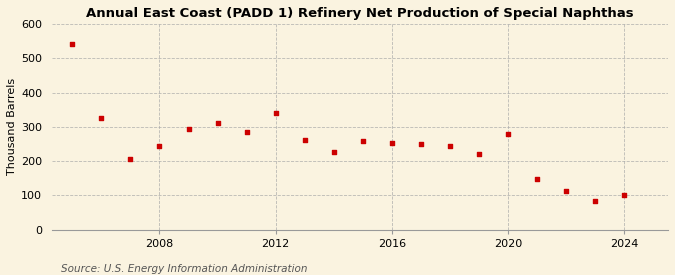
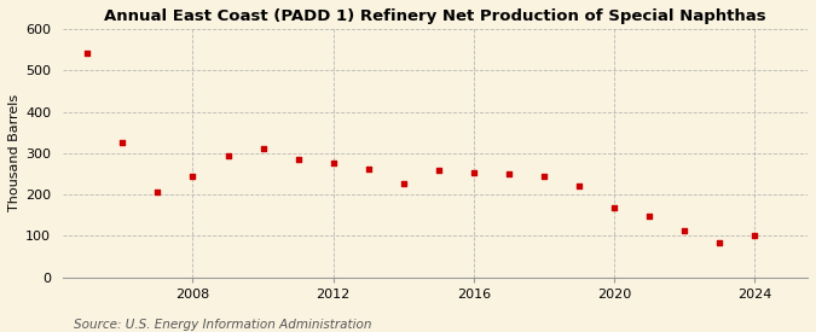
2012: 340 -> 275
2020: 280 -> 168
